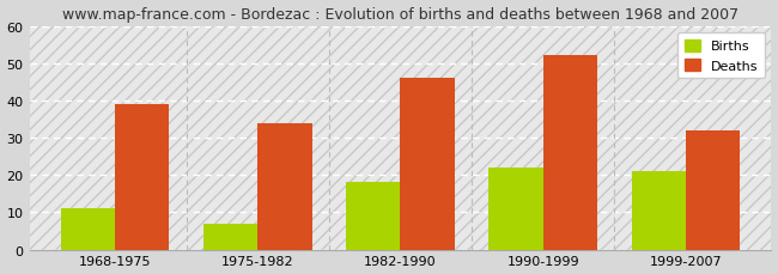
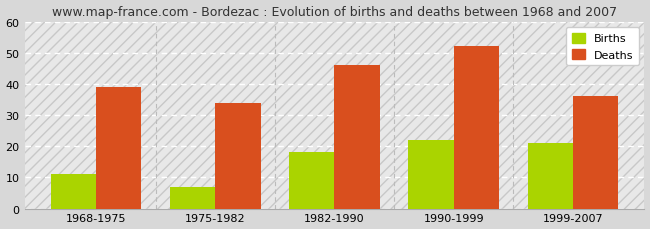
Deaths/1999-2007: 32 -> 36
